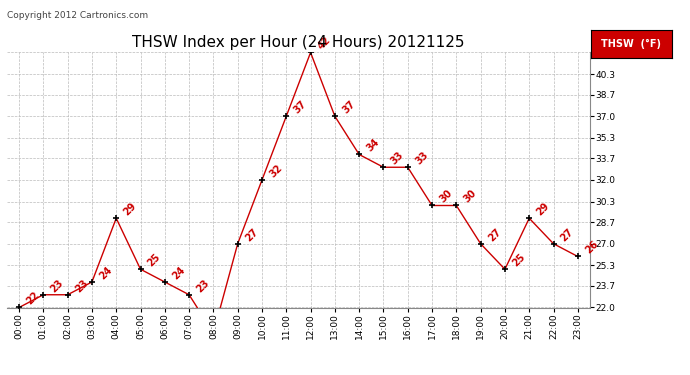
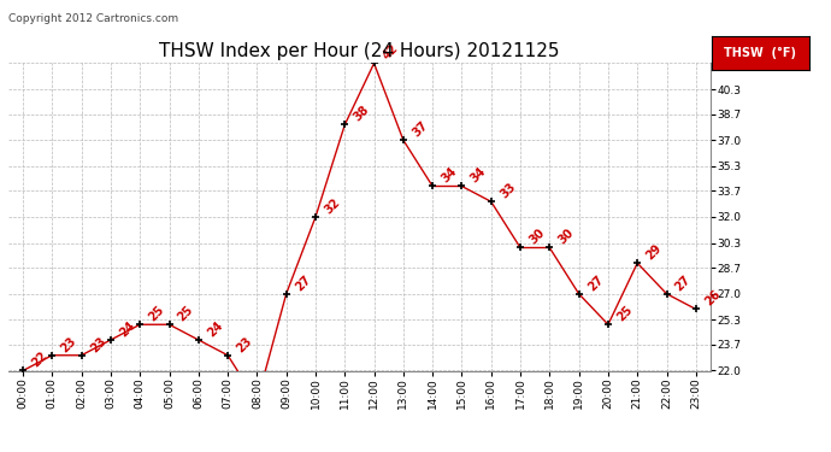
04:00: 29 -> 25
11:00: 37 -> 38
15:00: 33 -> 34
